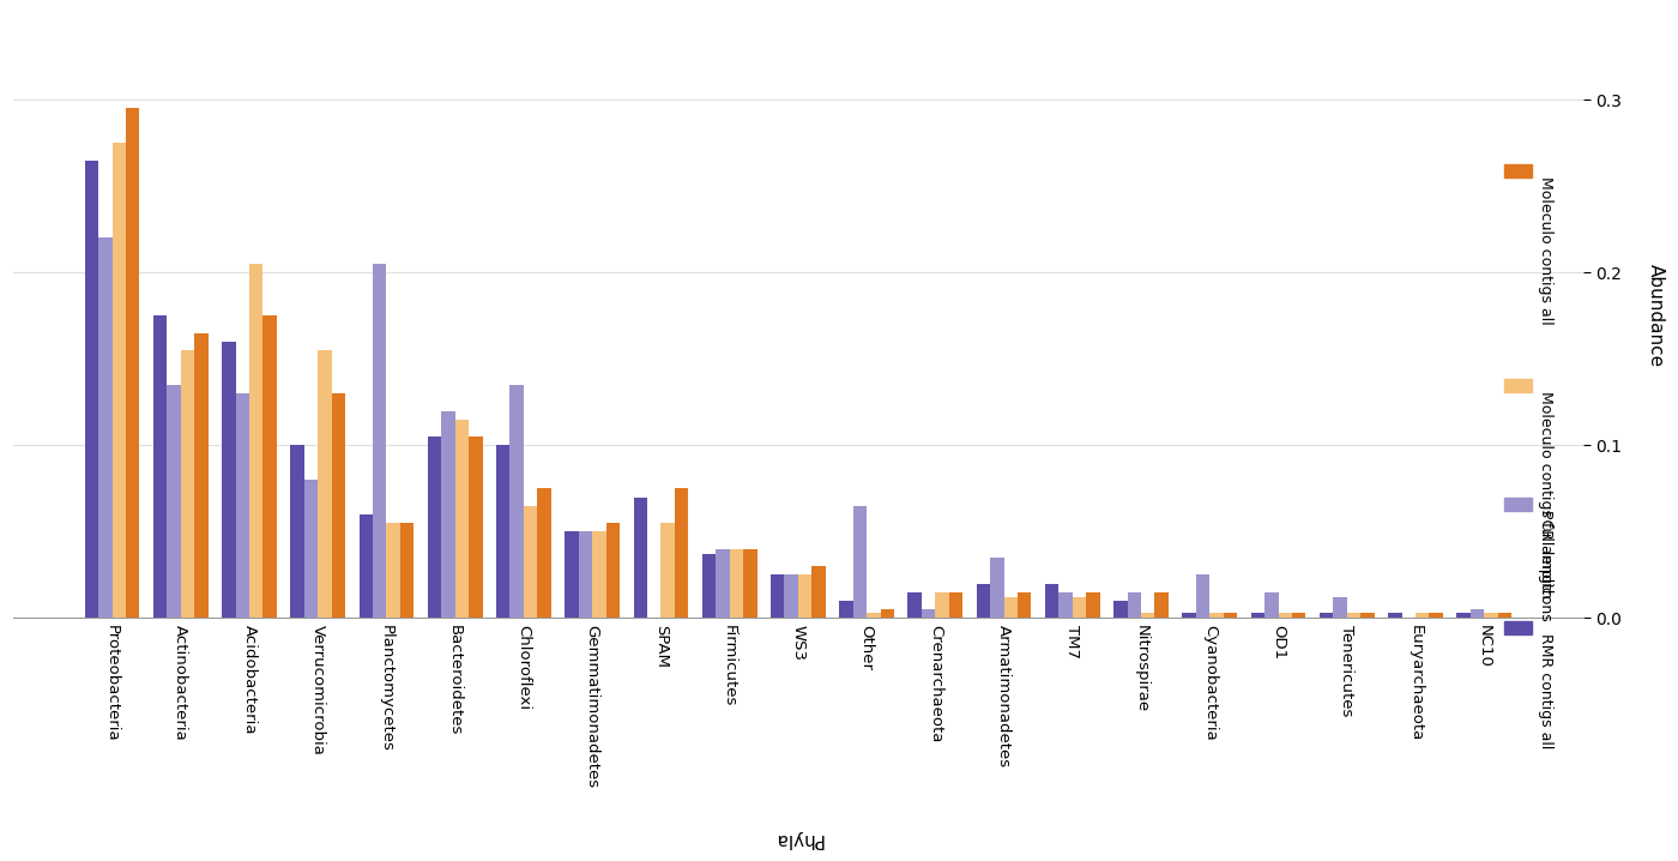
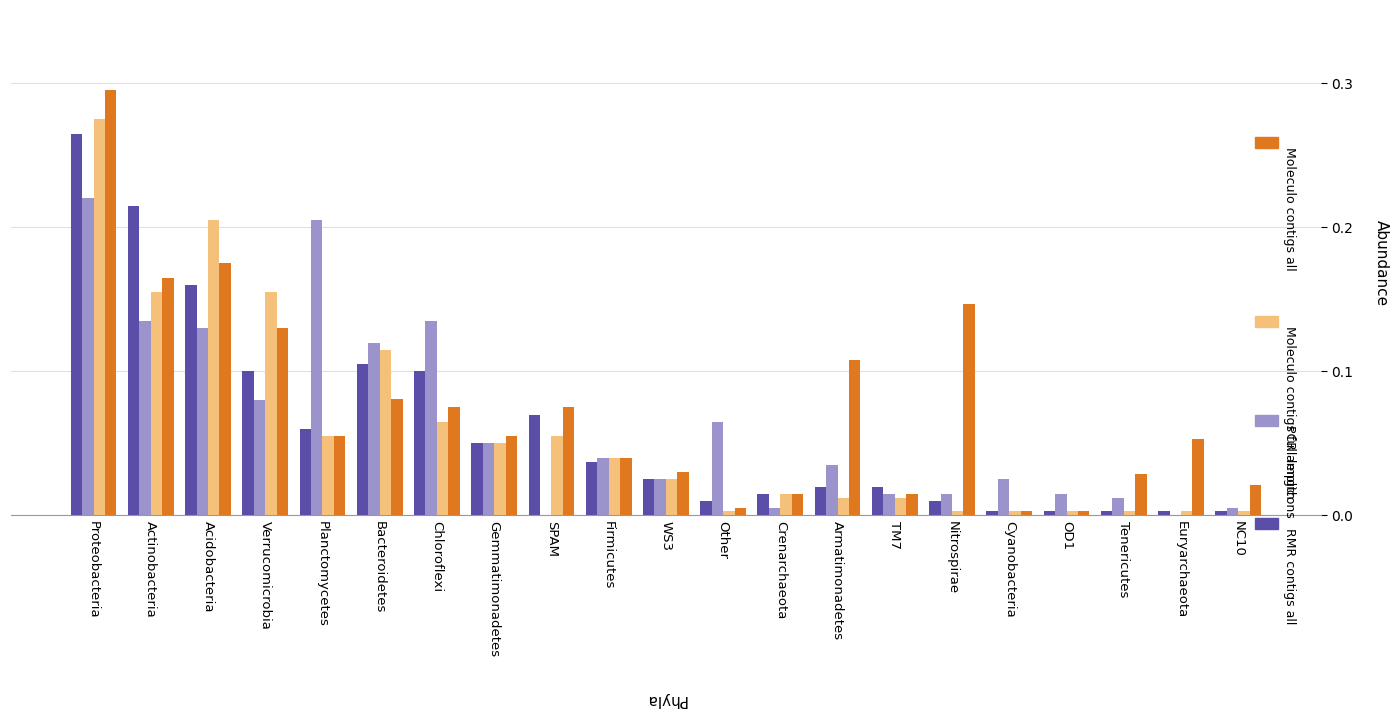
RMR contigs all/Actinobacteria: 0.175 -> 0.215
Moleculo contigs all/Bacteroidetes: 0.105 -> 0.081
Moleculo contigs all/Armatimonadetes: 0.015 -> 0.108
Moleculo contigs all/Nitrospirae: 0.015 -> 0.147
Moleculo contigs all/Tenericutes: 0.003 -> 0.029
Moleculo contigs all/Euryarchaeota: 0.003 -> 0.053
Moleculo contigs all/NC10: 0.003 -> 0.021
